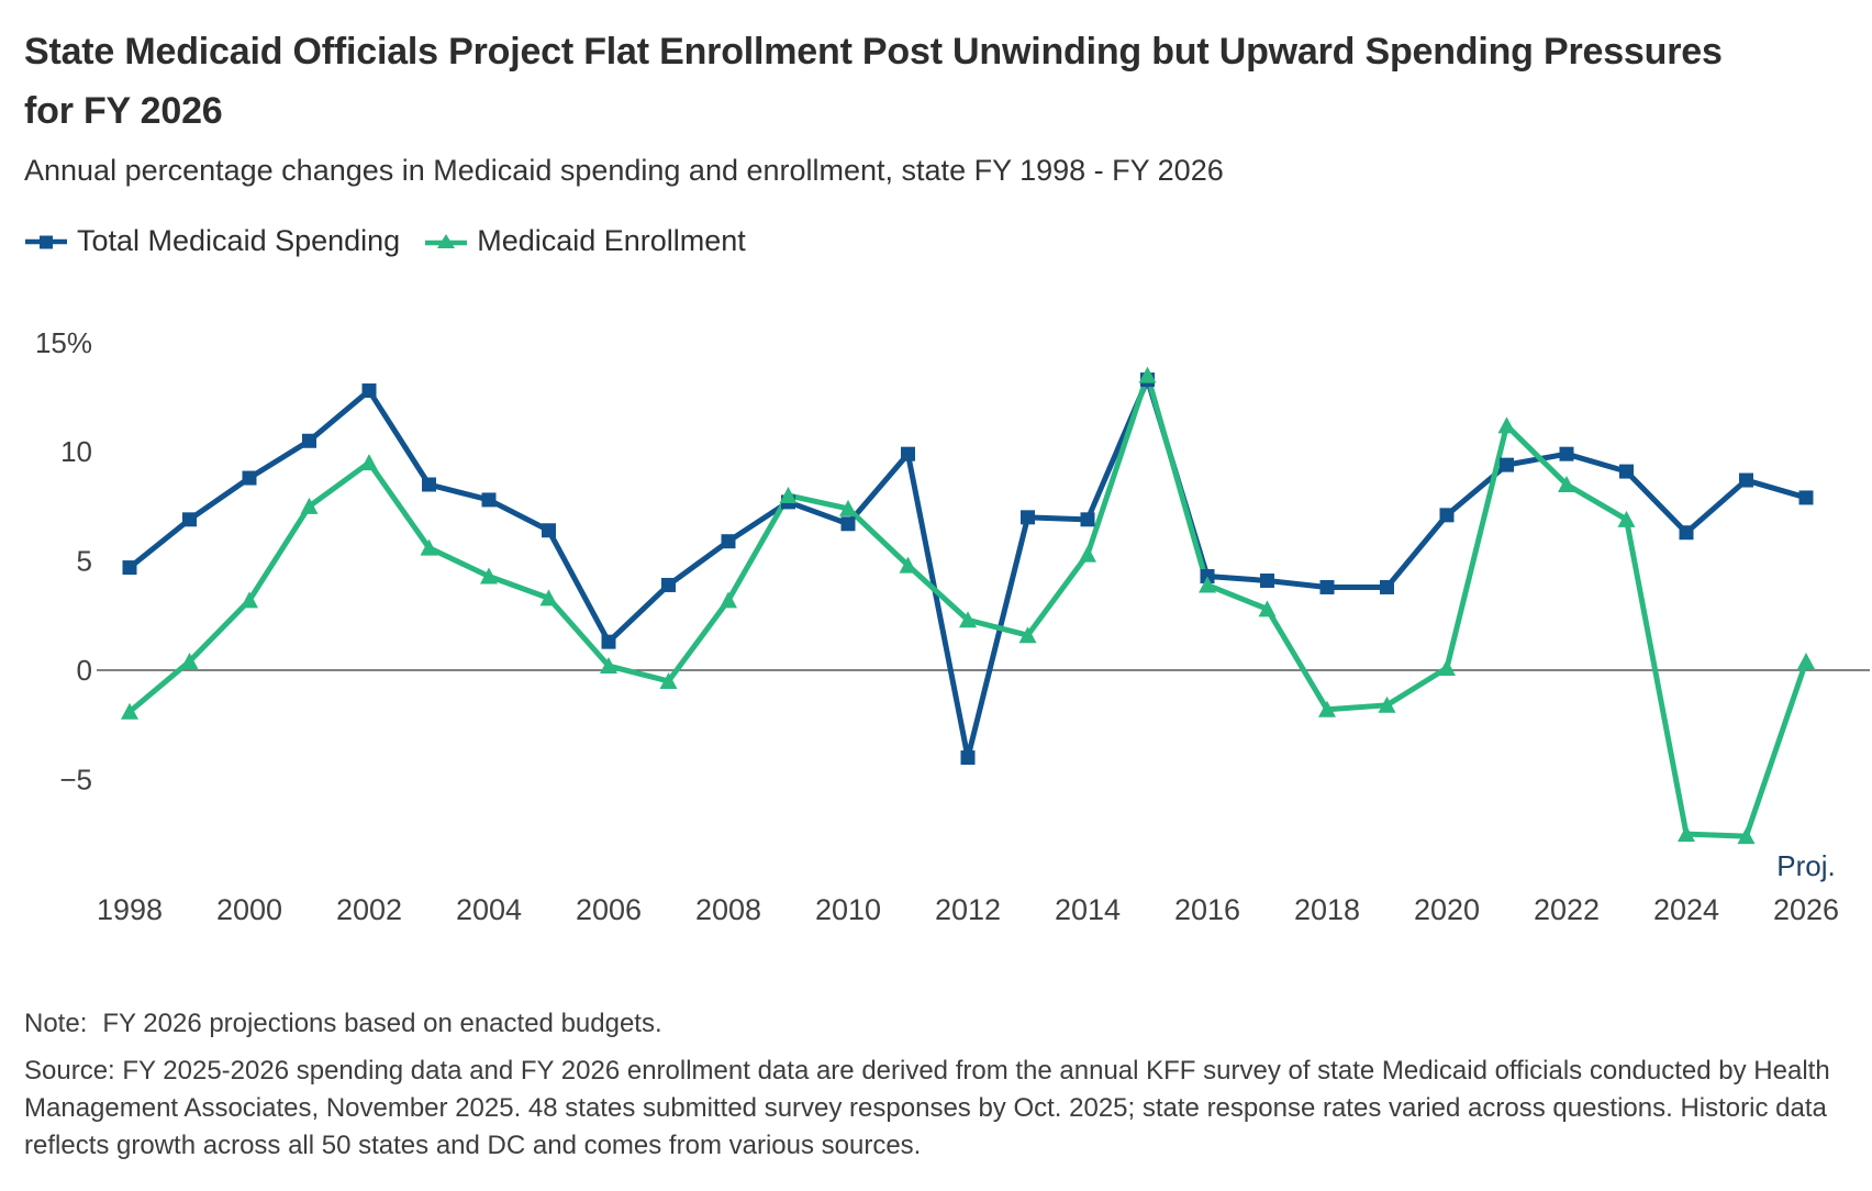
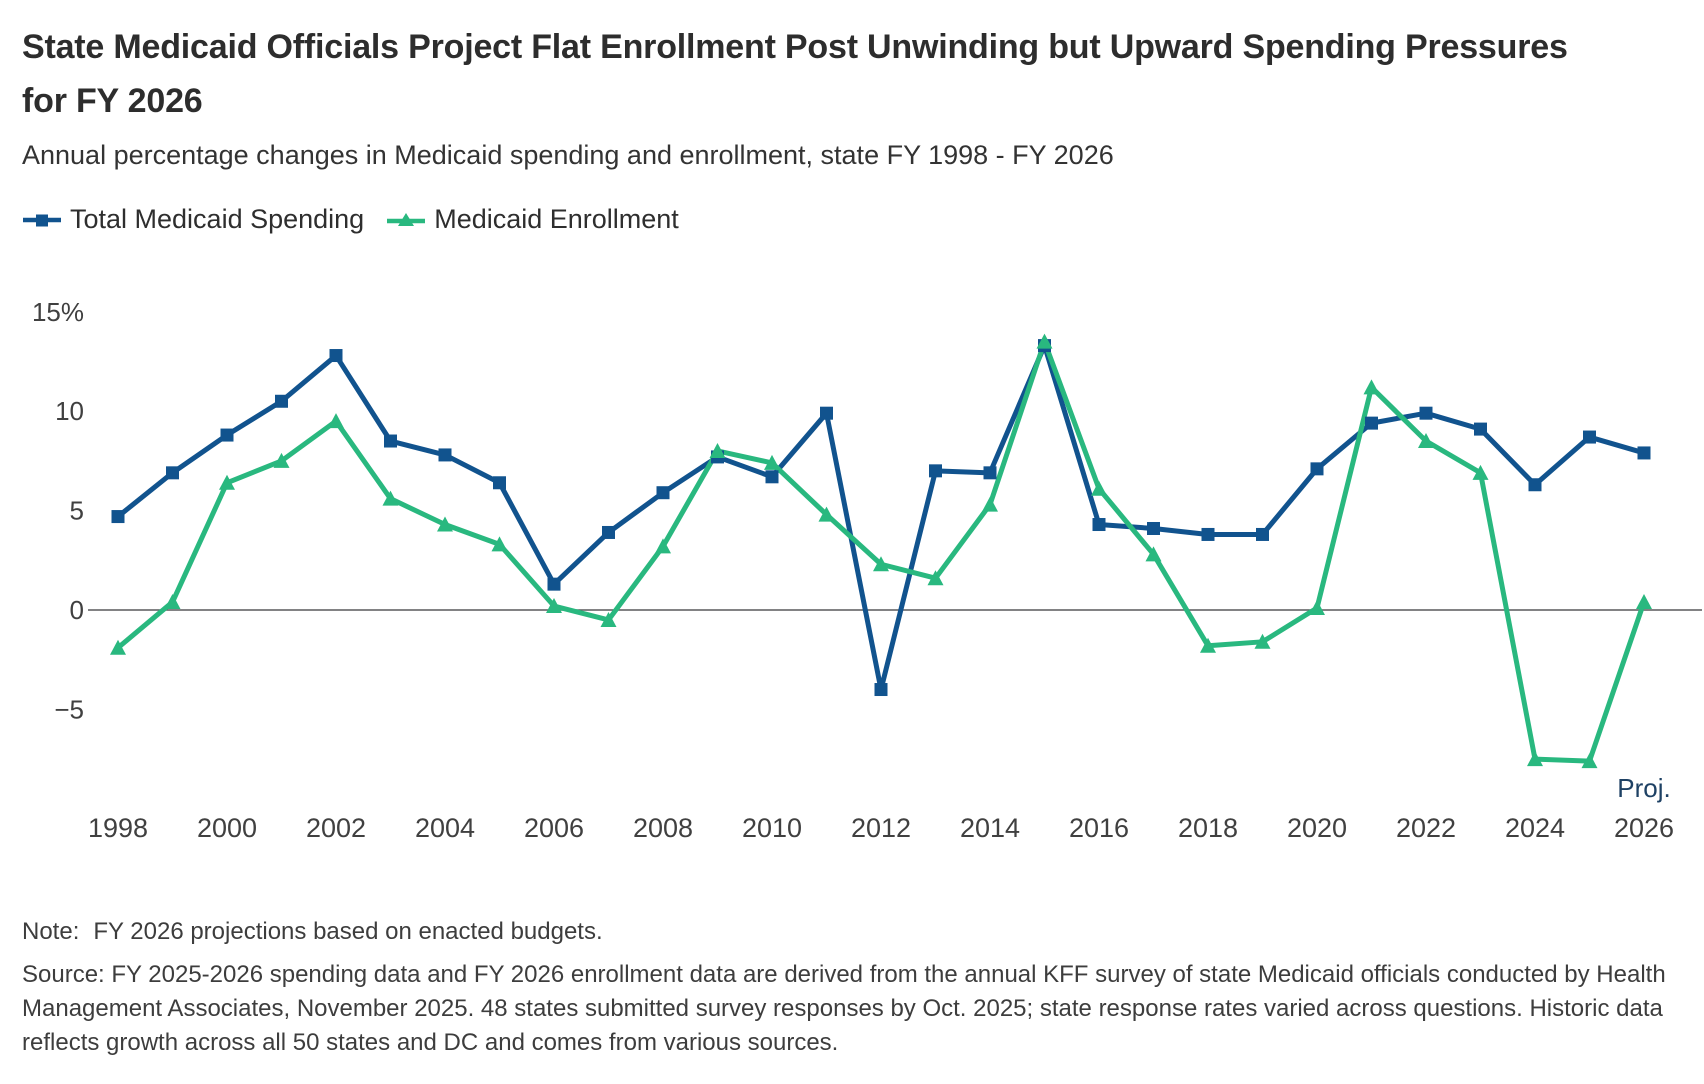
Medicaid Enrollment/2000: 3.2% -> 6.4%
Medicaid Enrollment/2016: 3.9% -> 6.1%
